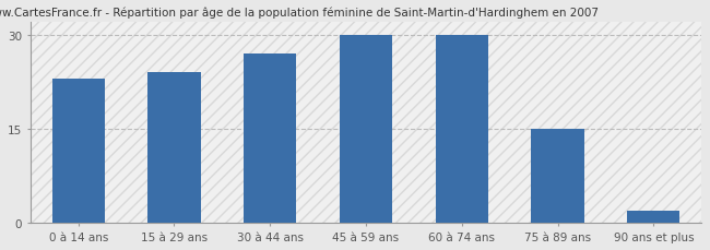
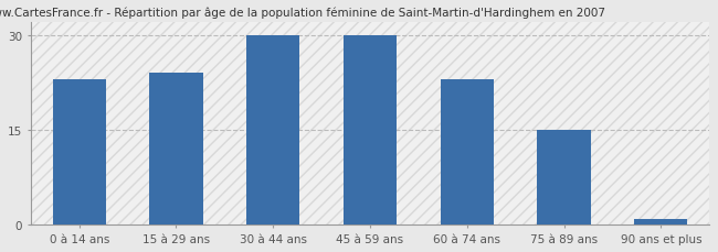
30 à 44 ans: 27 -> 30
60 à 74 ans: 30 -> 23
90 ans et plus: 2 -> 1
